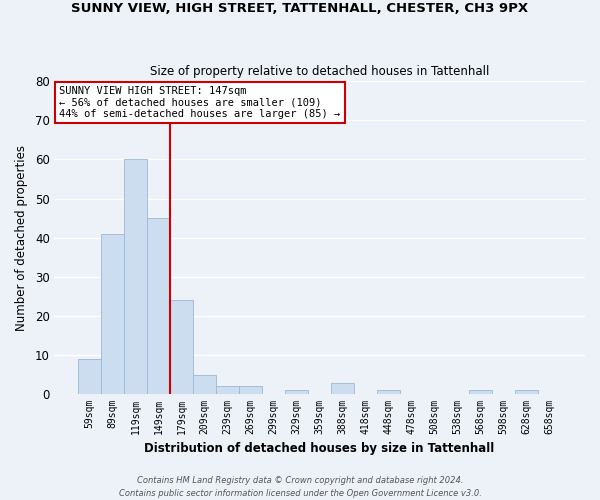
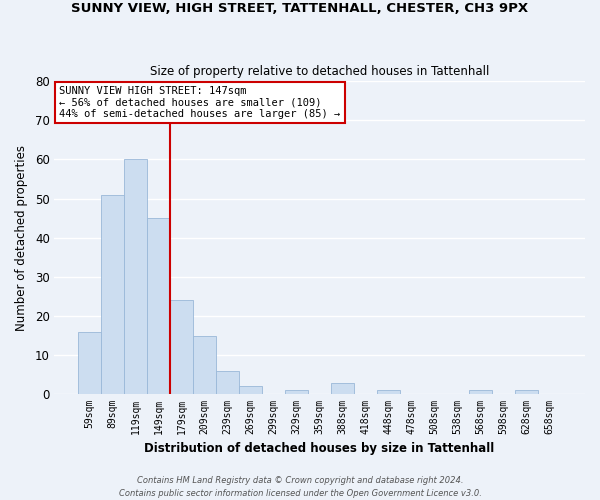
59sqm: 9 -> 16
89sqm: 41 -> 51
209sqm: 5 -> 15
239sqm: 2 -> 6
